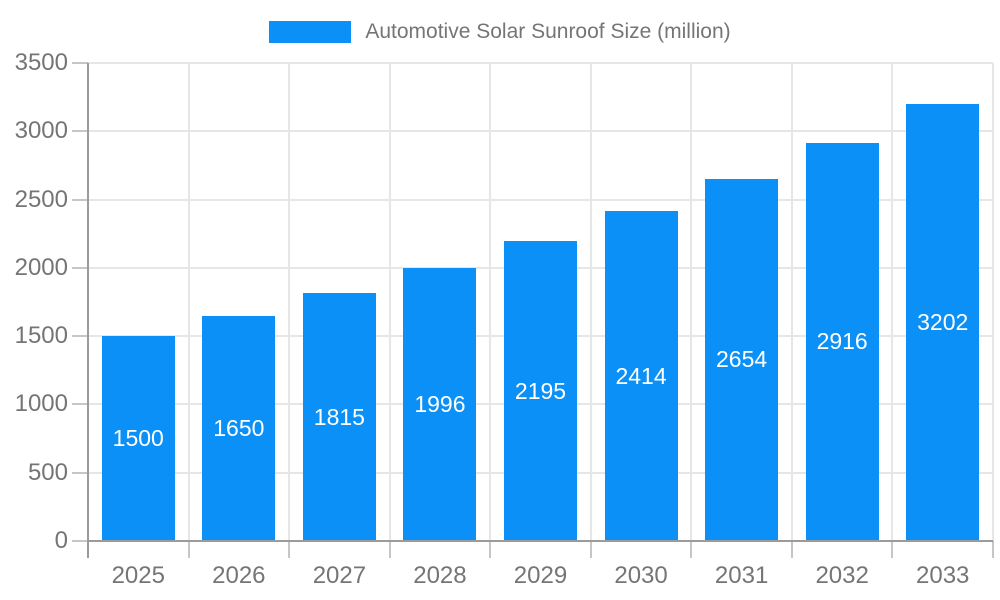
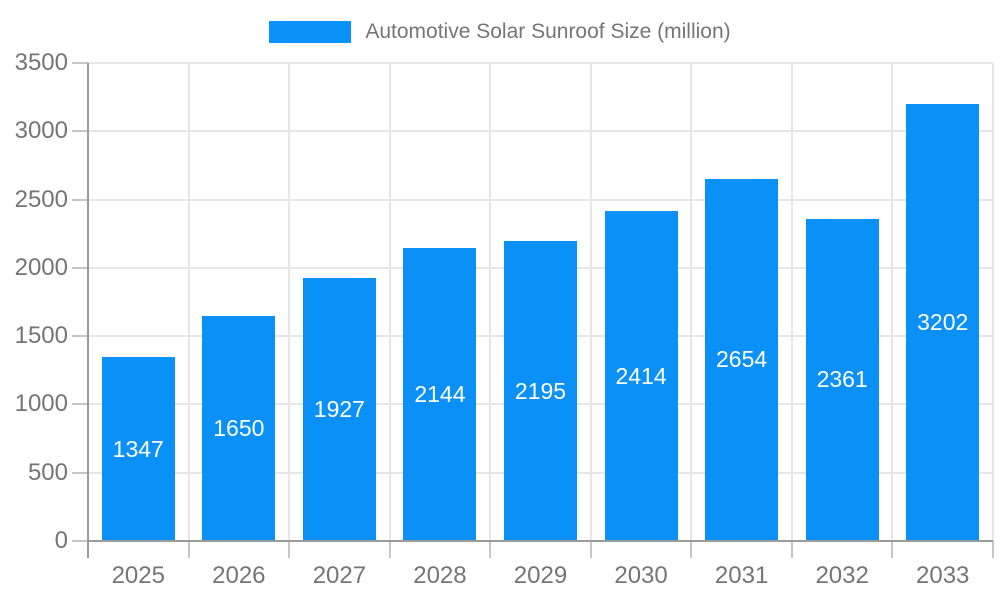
2025: 1500 -> 1347
2027: 1815 -> 1927
2028: 1996 -> 2144
2032: 2916 -> 2361
